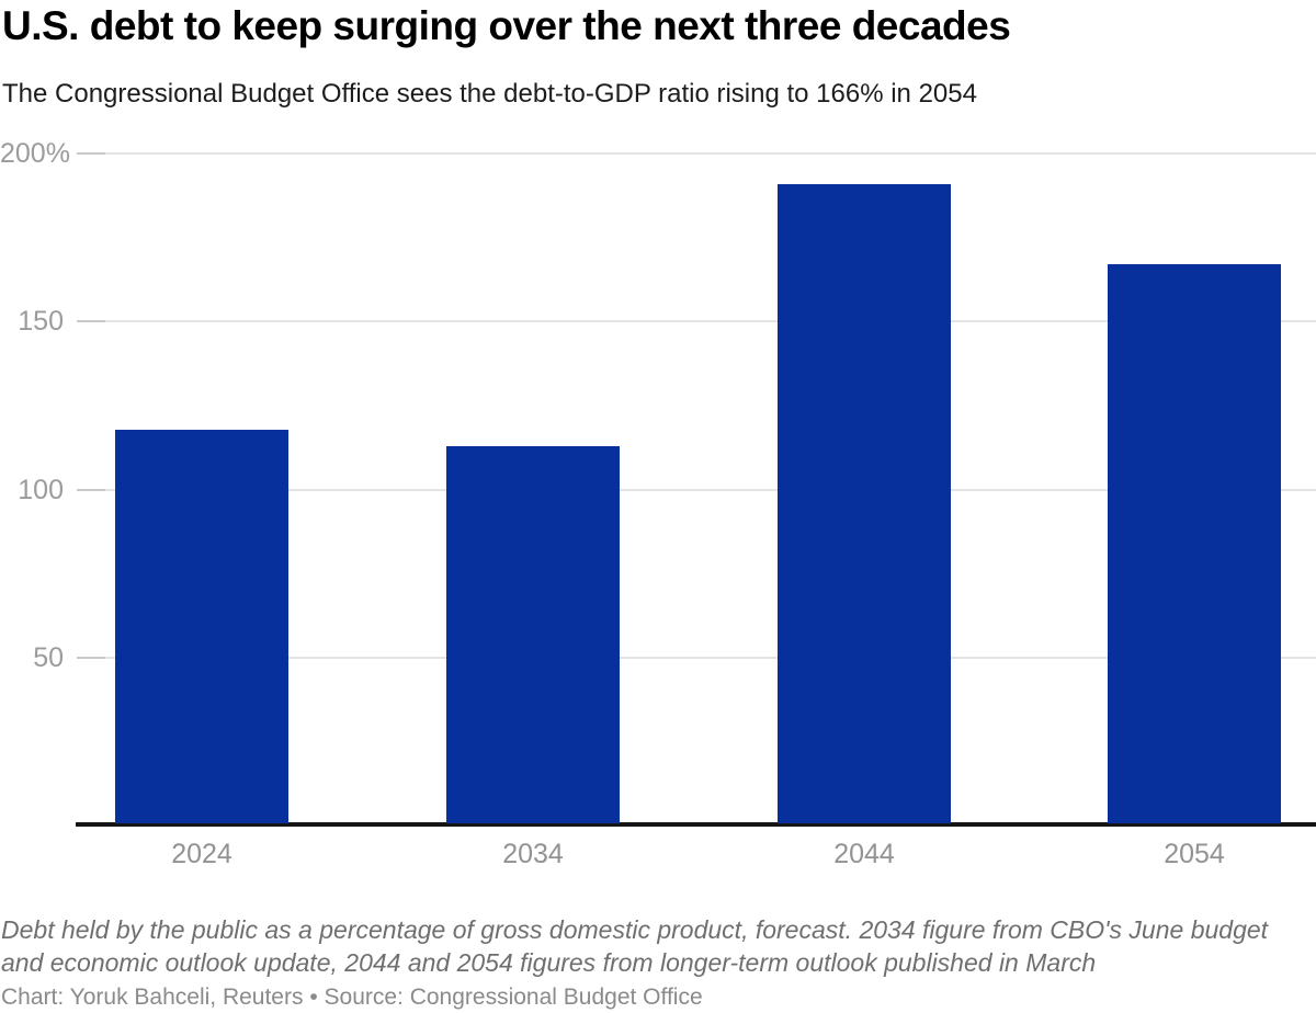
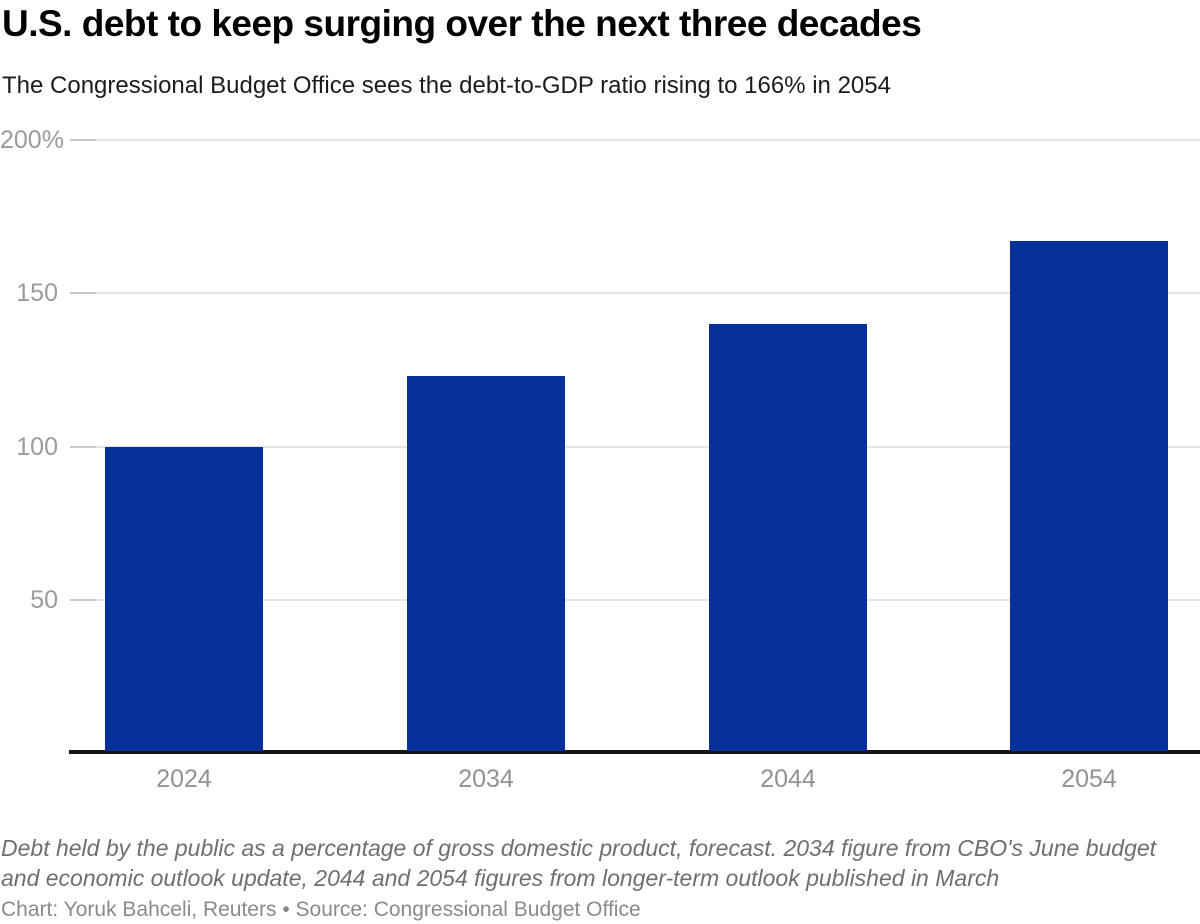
2024: 117 -> 99
2034: 112 -> 122
2044: 190 -> 139
